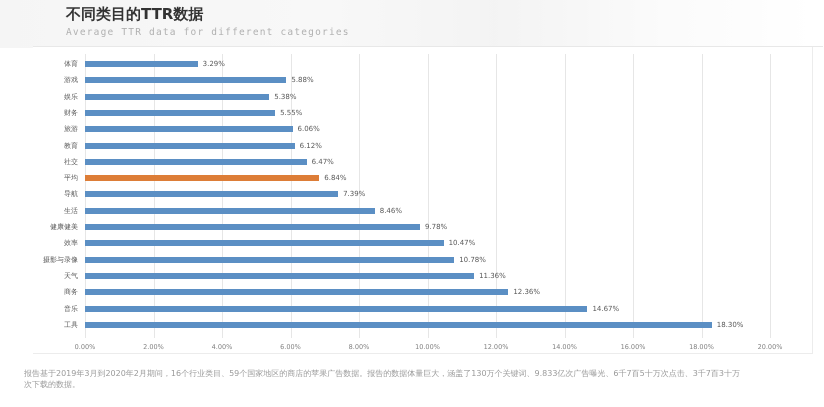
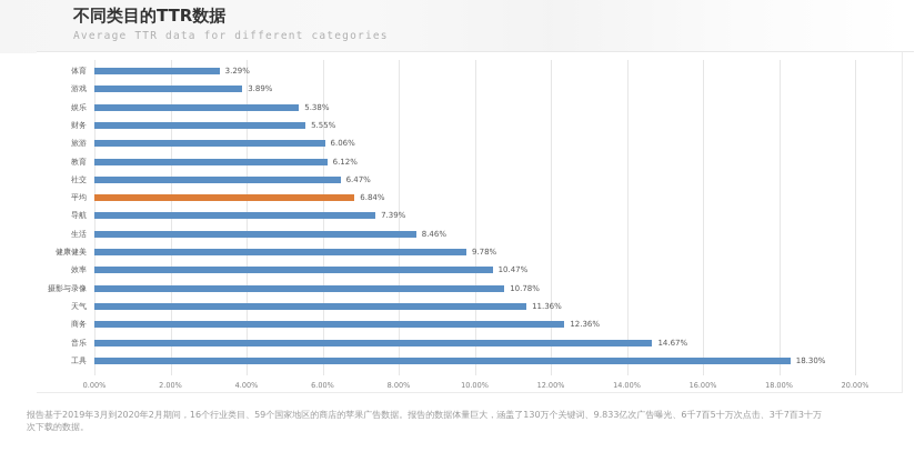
游戏: 5.88% -> 3.89%
